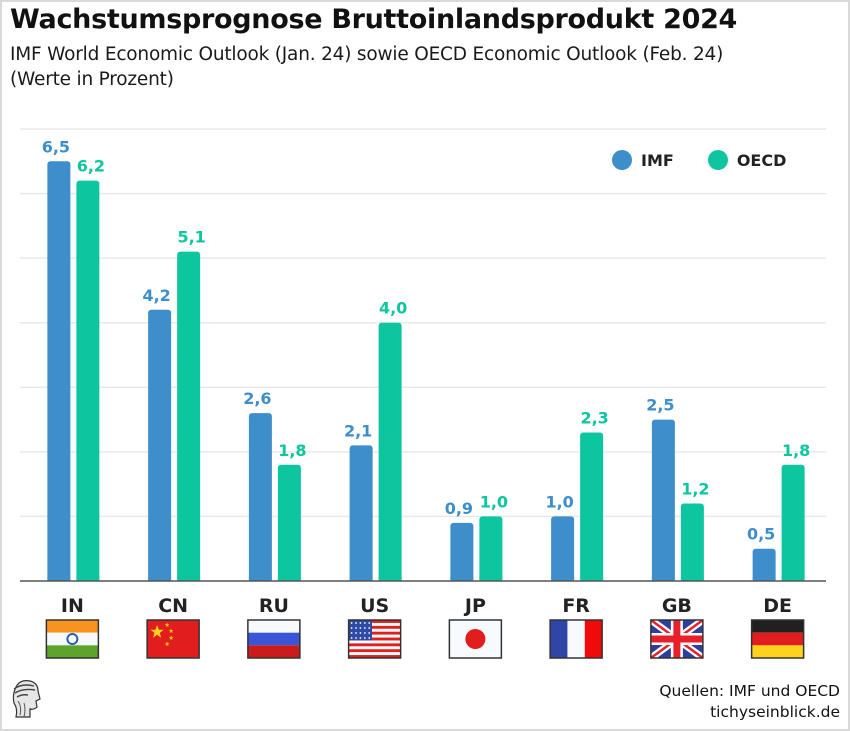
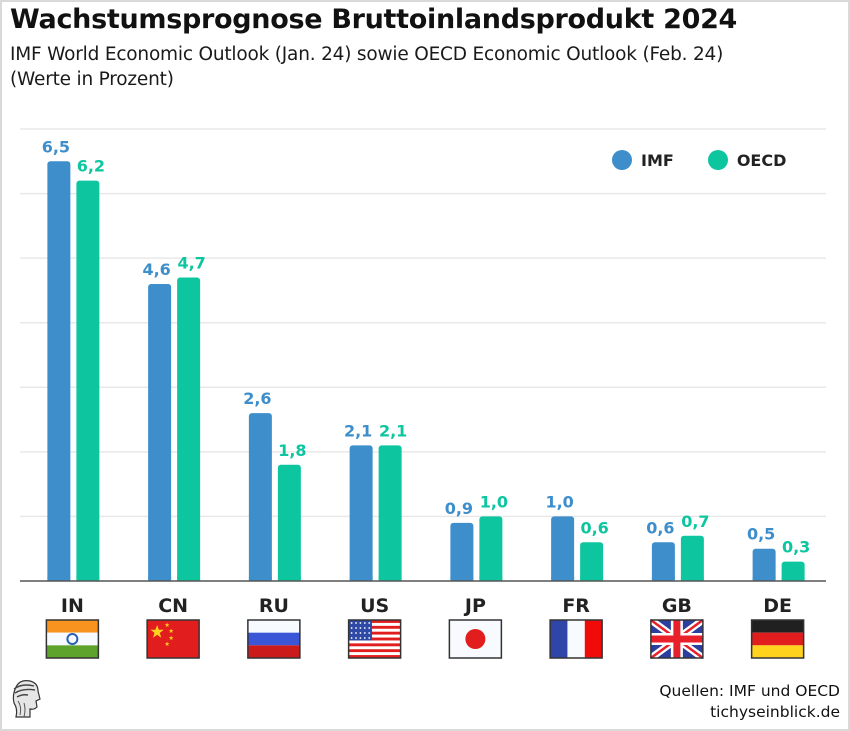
IMF/CN: 4,2 -> 4,6
OECD/CN: 5,1 -> 4,7
OECD/US: 4,0 -> 2,1
OECD/FR: 2,3 -> 0,6
IMF/GB: 2,5 -> 0,6
OECD/GB: 1,2 -> 0,7
OECD/DE: 1,8 -> 0,3
